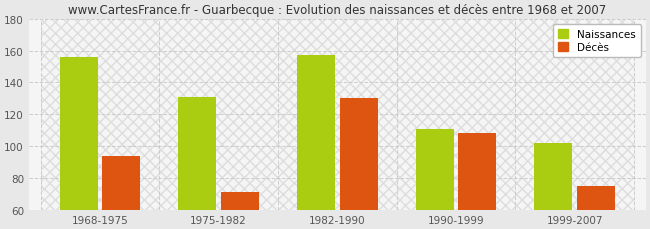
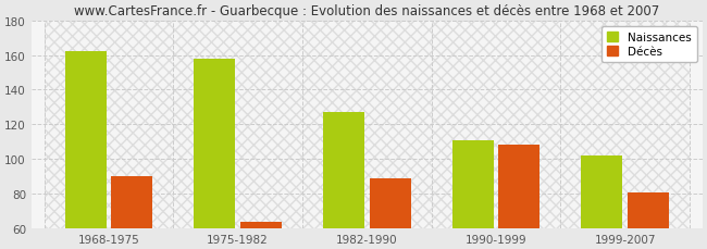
Naissances/1968-1975: 156 -> 162
Décès/1968-1975: 94 -> 90
Naissances/1975-1982: 131 -> 158
Décès/1975-1982: 71 -> 64
Naissances/1982-1990: 157 -> 127
Décès/1982-1990: 130 -> 89
Décès/1999-2007: 75 -> 81
